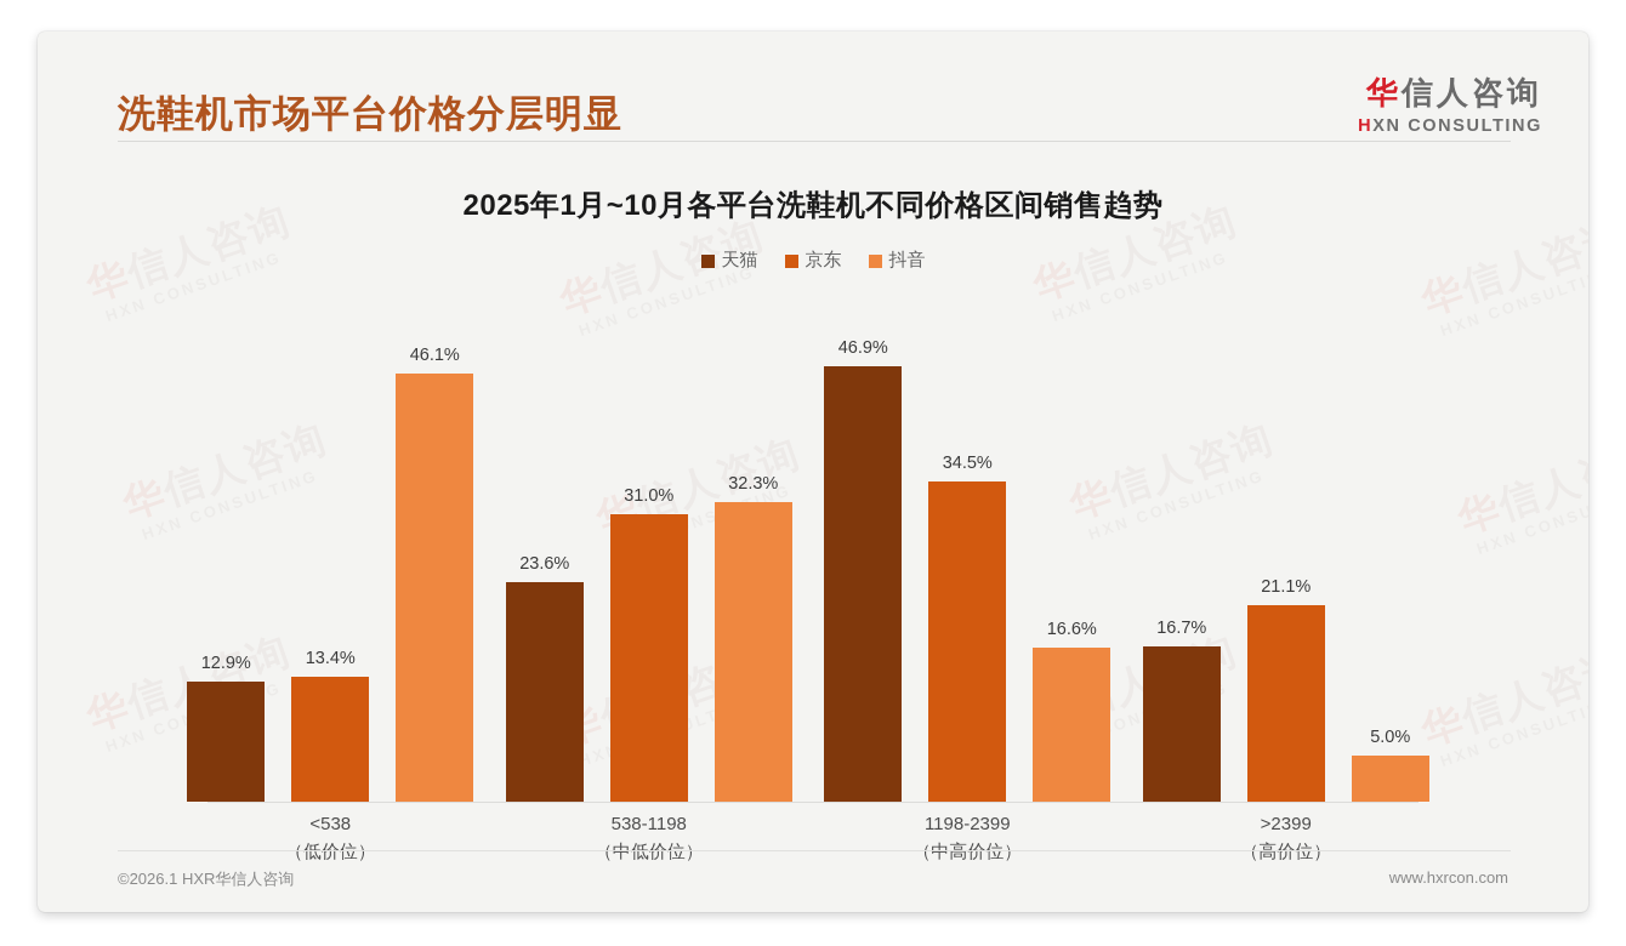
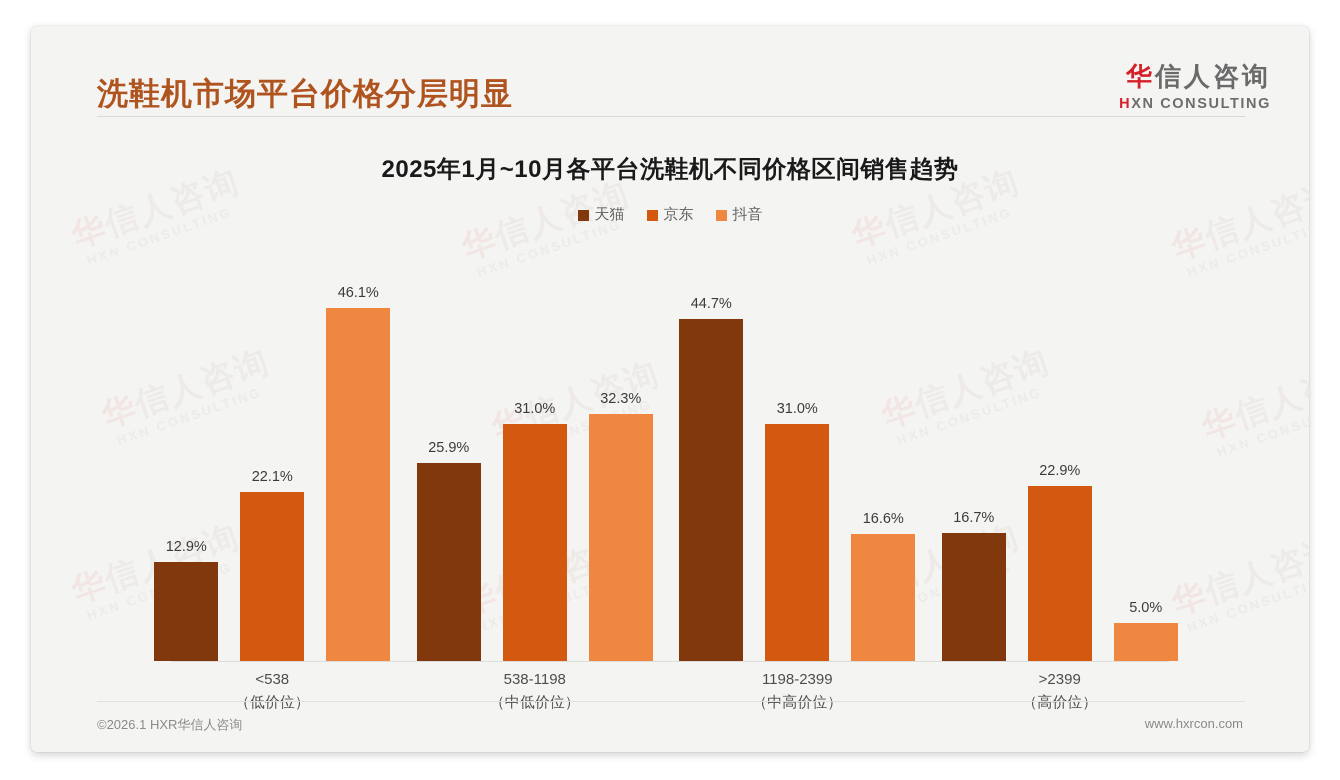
京东/<538: 13.4% -> 22.1%
天猫/538-1198: 23.6% -> 25.9%
天猫/1198-2399: 46.9% -> 44.7%
京东/1198-2399: 34.5% -> 31.0%
京东/>2399: 21.1% -> 22.9%
